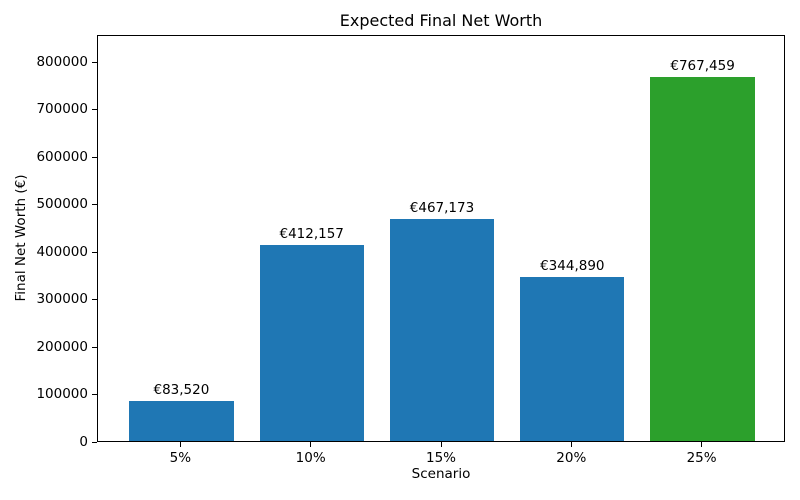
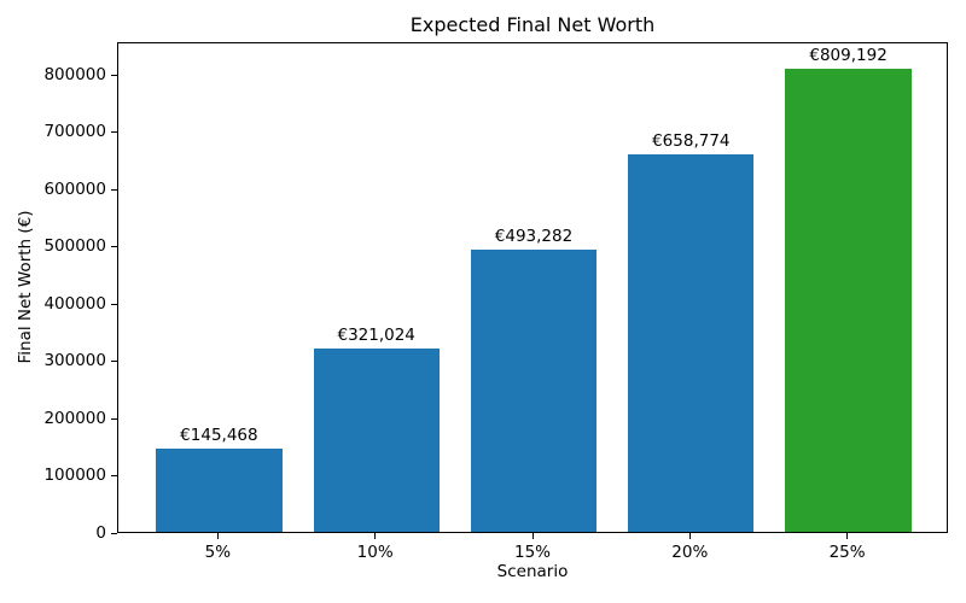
5%: €83,520 -> €145,468
10%: €412,157 -> €321,024
15%: €467,173 -> €493,282
20%: €344,890 -> €658,774
25%: €767,459 -> €809,192
